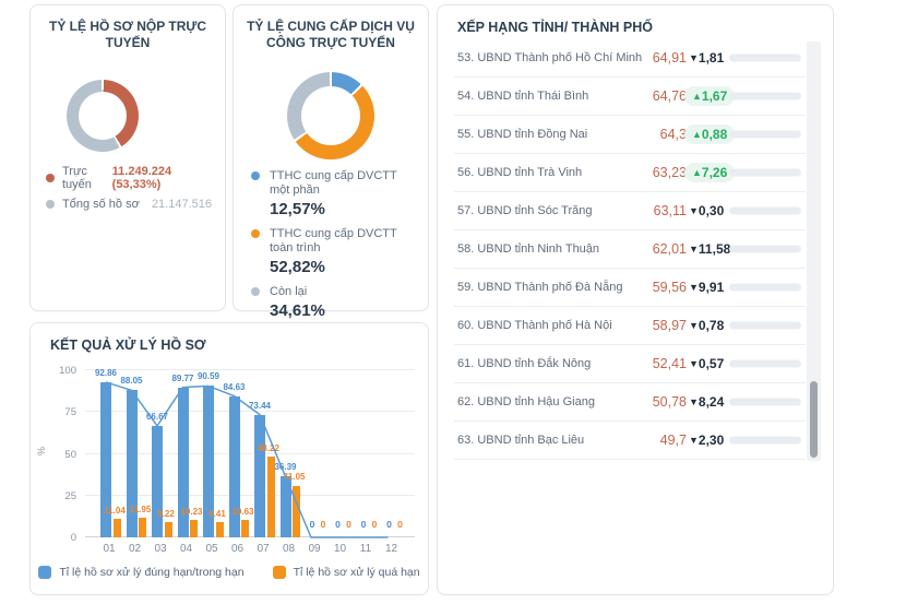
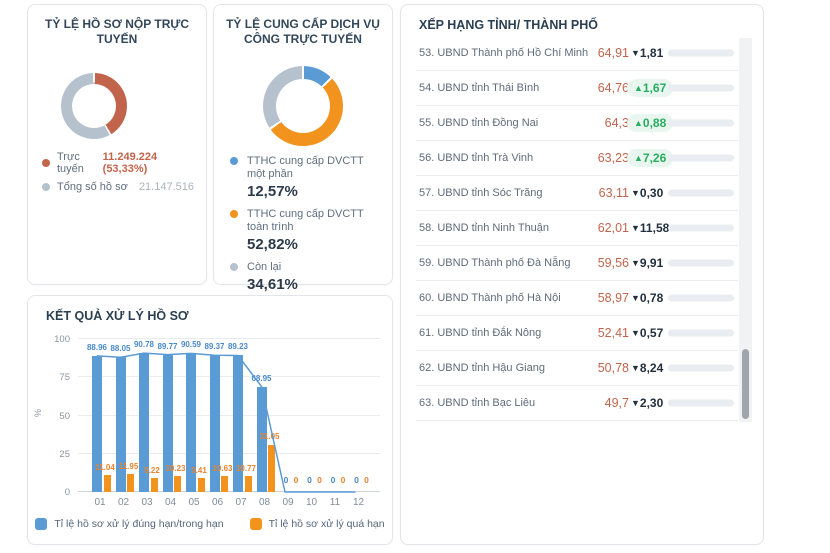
KẾT QUẢ XỬ LÝ HỒ SƠ/Tỉ lệ hồ sơ xử lý đúng hạn/trong hạn/01: 92.86 -> 88.96
KẾT QUẢ XỬ LÝ HỒ SƠ/Tỉ lệ hồ sơ xử lý đúng hạn/trong hạn/03: 66.67 -> 90.78
KẾT QUẢ XỬ LÝ HỒ SƠ/Tỉ lệ hồ sơ xử lý đúng hạn/trong hạn/06: 84.63 -> 89.37
KẾT QUẢ XỬ LÝ HỒ SƠ/Tỉ lệ hồ sơ xử lý đúng hạn/trong hạn/07: 73.44 -> 89.23
KẾT QUẢ XỬ LÝ HỒ SƠ/Tỉ lệ hồ sơ xử lý quá hạn/07: 48.22 -> 10.77
KẾT QUẢ XỬ LÝ HỒ SƠ/Tỉ lệ hồ sơ xử lý đúng hạn/trong hạn/08: 36.39 -> 68.95
